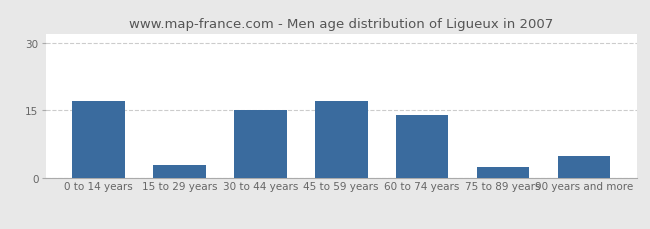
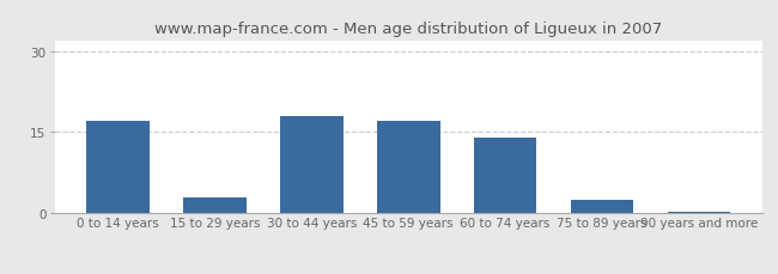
30 to 44 years: 15.0 -> 18.0
90 years and more: 5.0 -> 0.3
